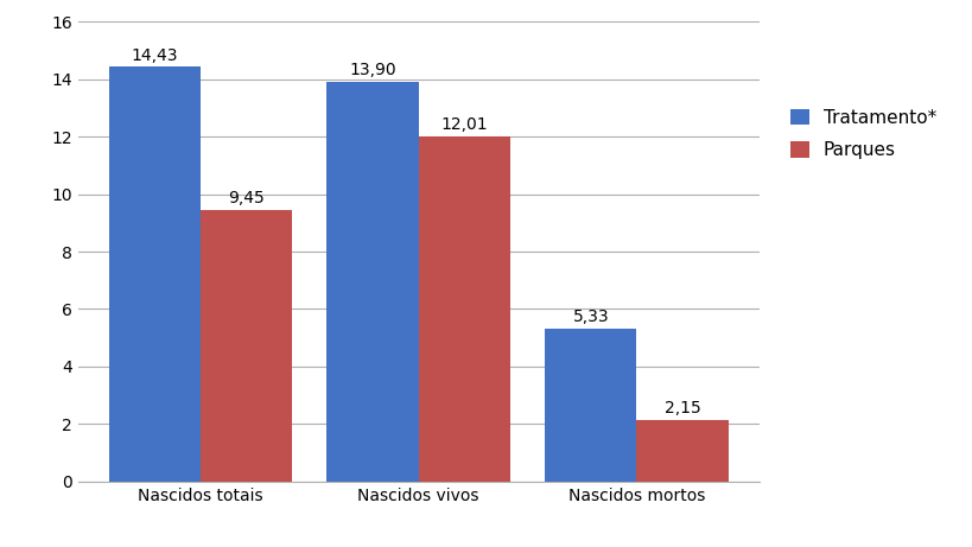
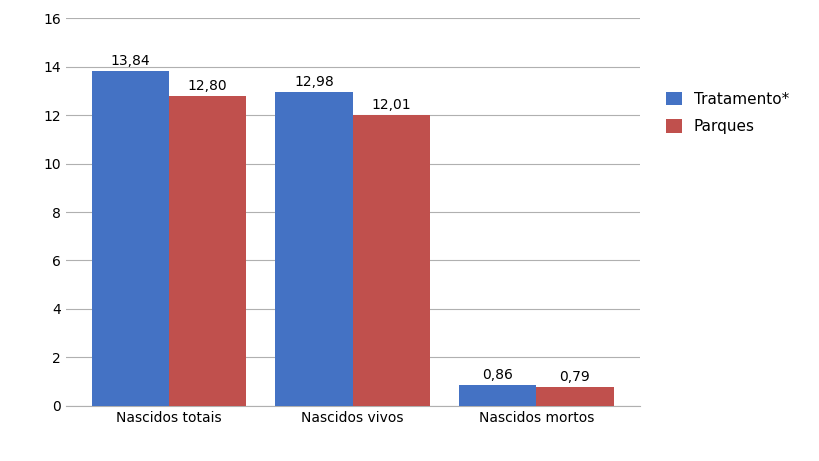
Tratamento*/Nascidos totais: 14,43 -> 13,84
Parques/Nascidos totais: 9,45 -> 12,80
Tratamento*/Nascidos vivos: 13,90 -> 12,98
Tratamento*/Nascidos mortos: 5,33 -> 0,86
Parques/Nascidos mortos: 2,15 -> 0,79
